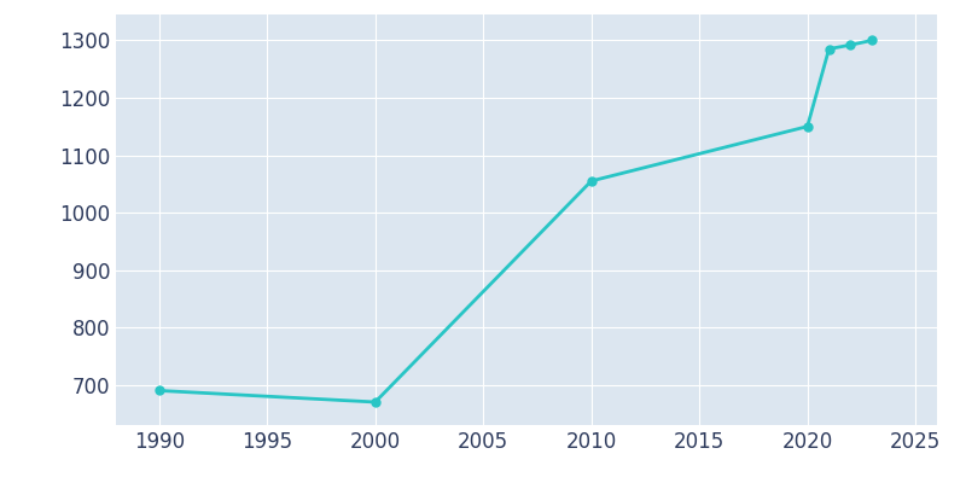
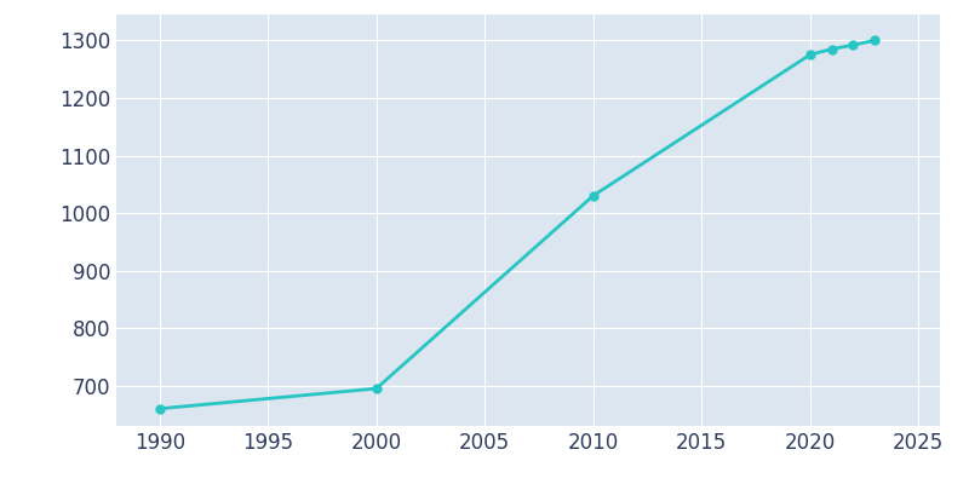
1990: 690 -> 660
2000: 670 -> 695
2010: 1055 -> 1030
2020: 1150 -> 1275
